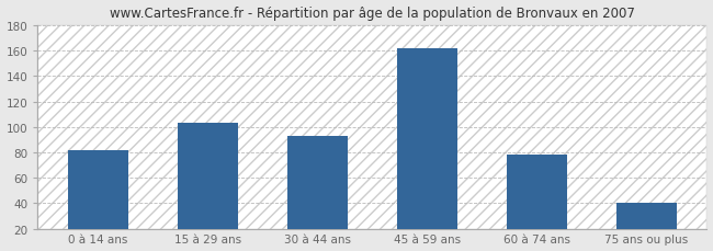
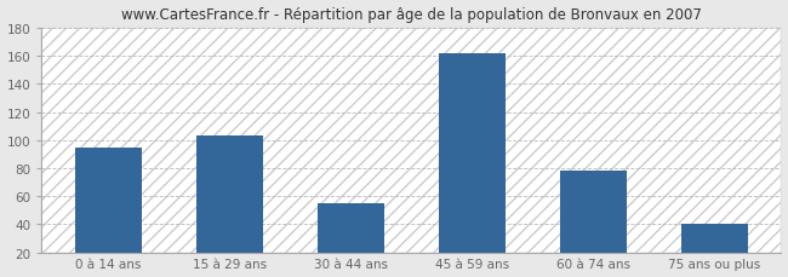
0 à 14 ans: 82 -> 95
30 à 44 ans: 93 -> 55
